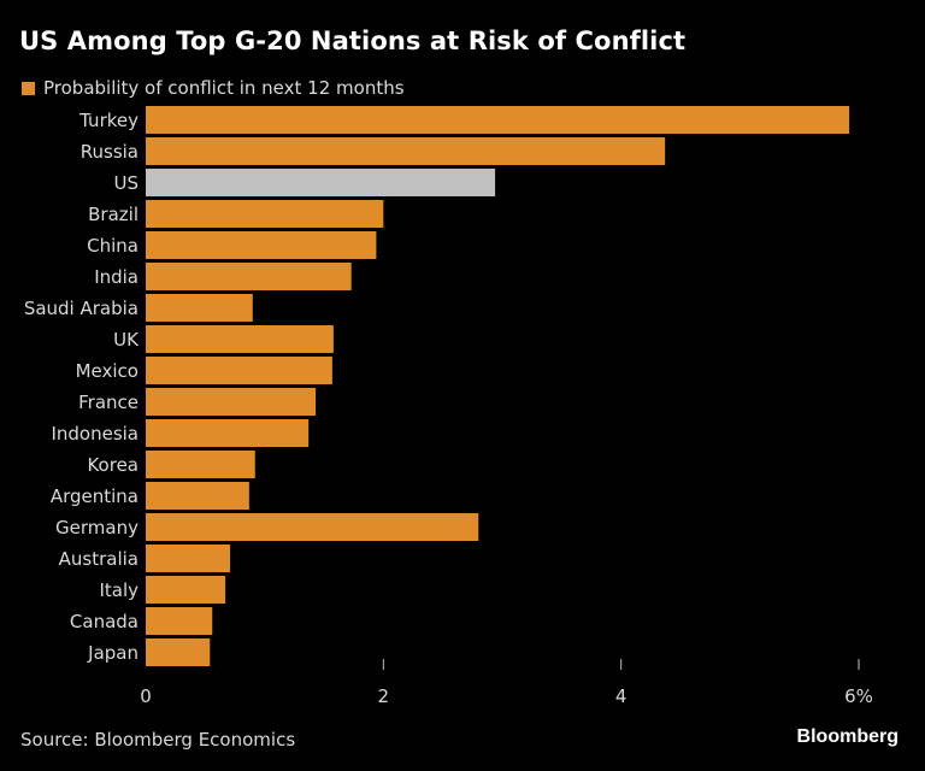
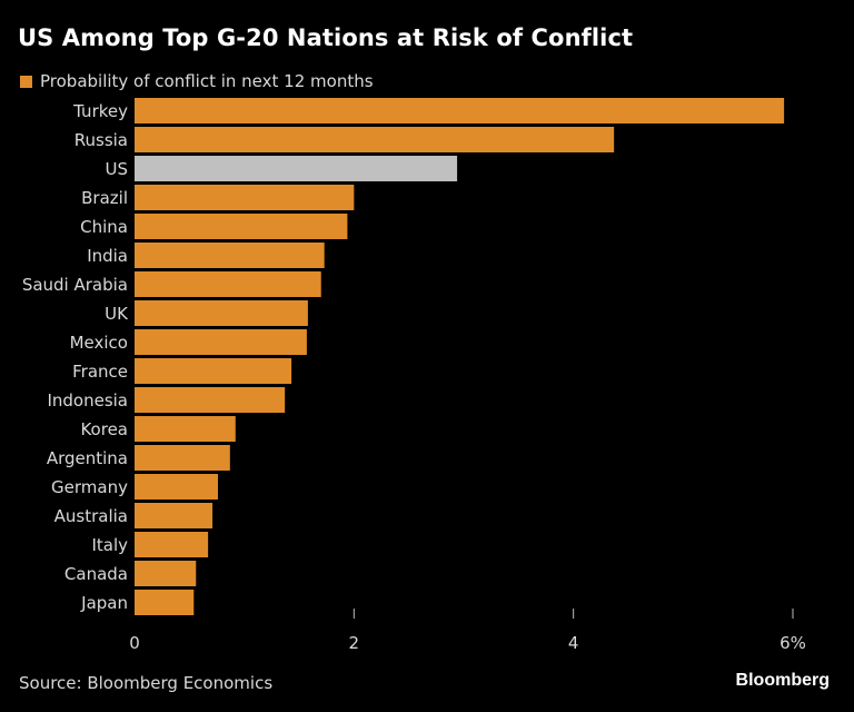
Saudi Arabia: 0.9% -> 1.7%
Germany: 2.8% -> 0.8%
